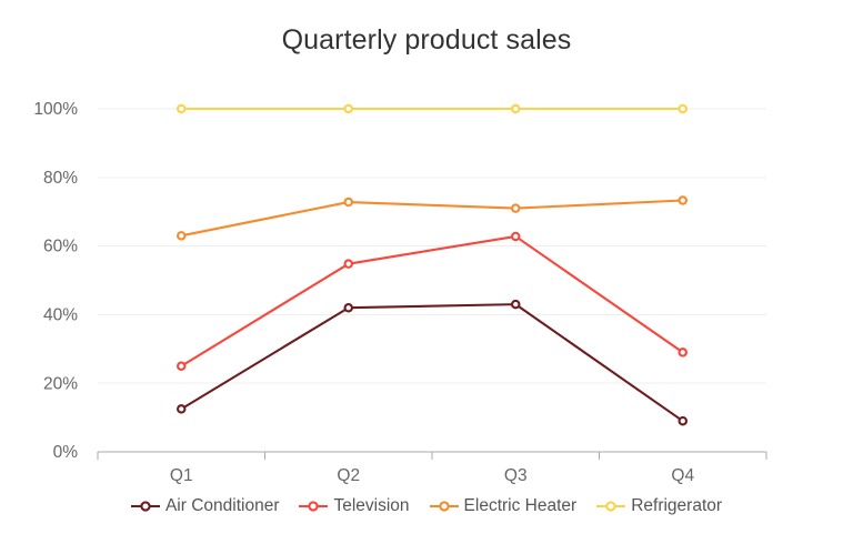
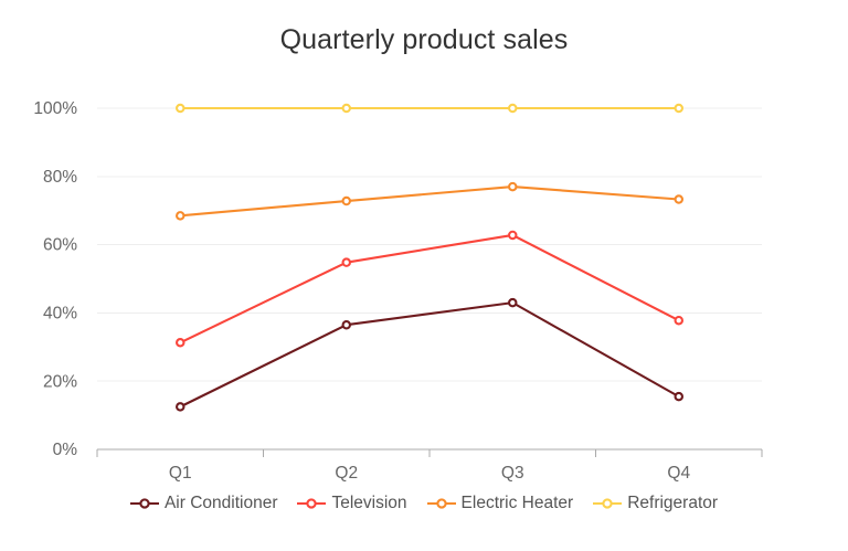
Television/Q1: 25% -> 31%
Electric Heater/Q1: 63% -> 68%
Air Conditioner/Q2: 42% -> 36%
Electric Heater/Q3: 71% -> 77%
Air Conditioner/Q4: 9% -> 16%
Television/Q4: 29% -> 38%
